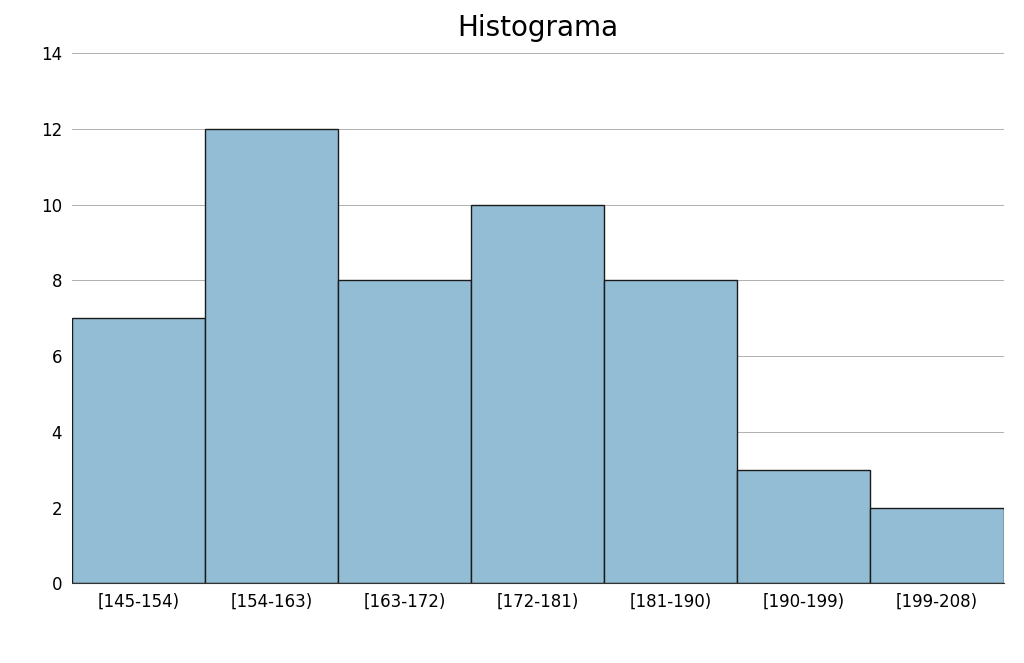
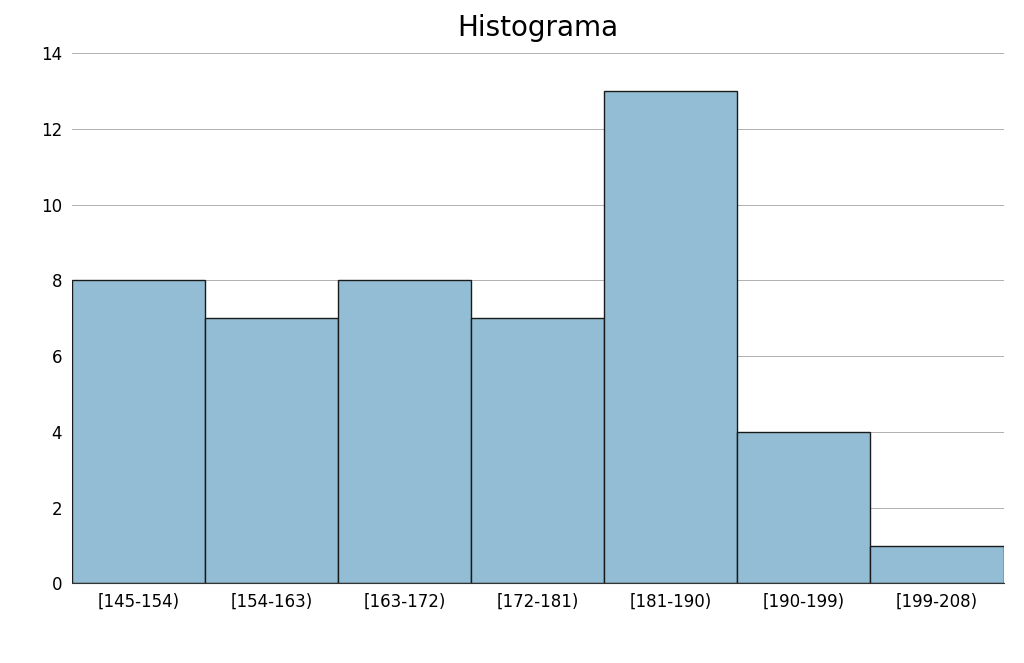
[145-154): 7 -> 8
[154-163): 12 -> 7
[172-181): 10 -> 7
[181-190): 8 -> 13
[190-199): 3 -> 4
[199-208): 2 -> 1
